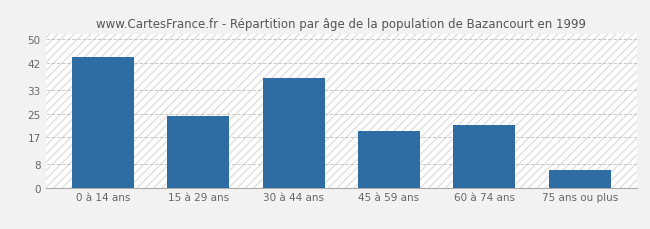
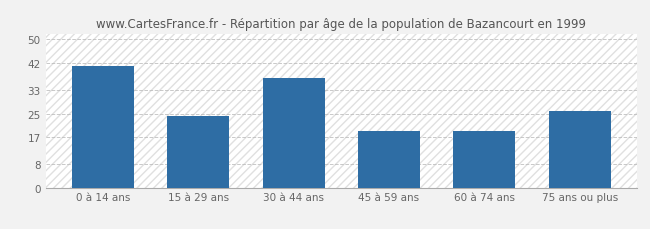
0 à 14 ans: 44 -> 41
60 à 74 ans: 21 -> 19
75 ans ou plus: 6 -> 26
